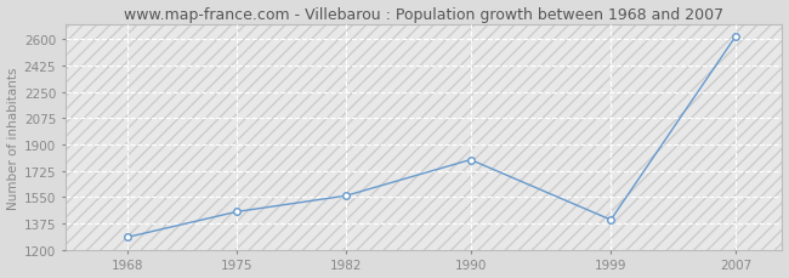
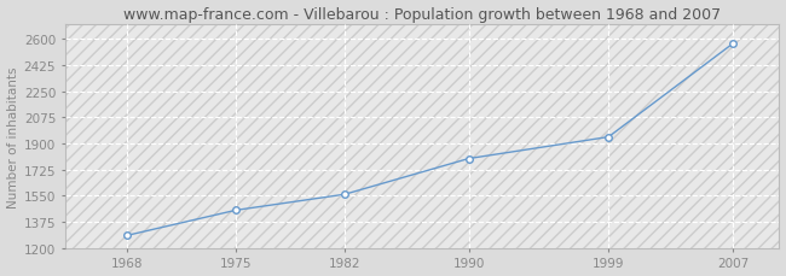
1999: 1400 -> 1940
2007: 2620 -> 2570
